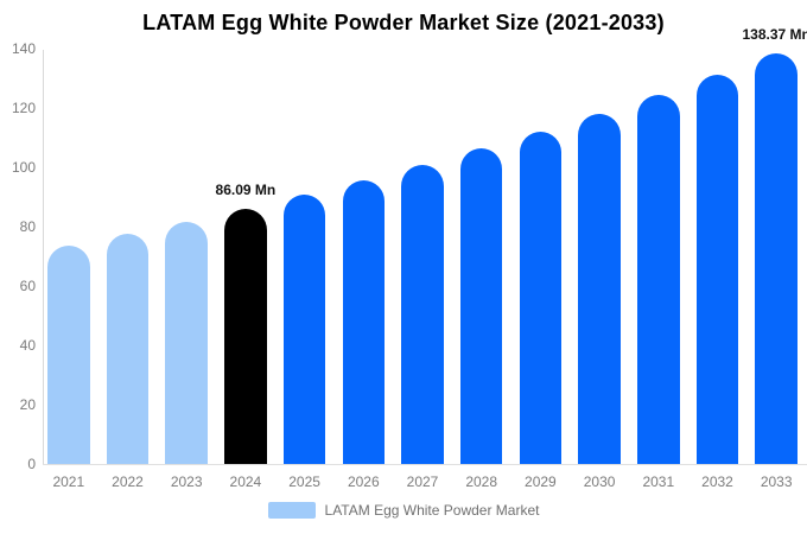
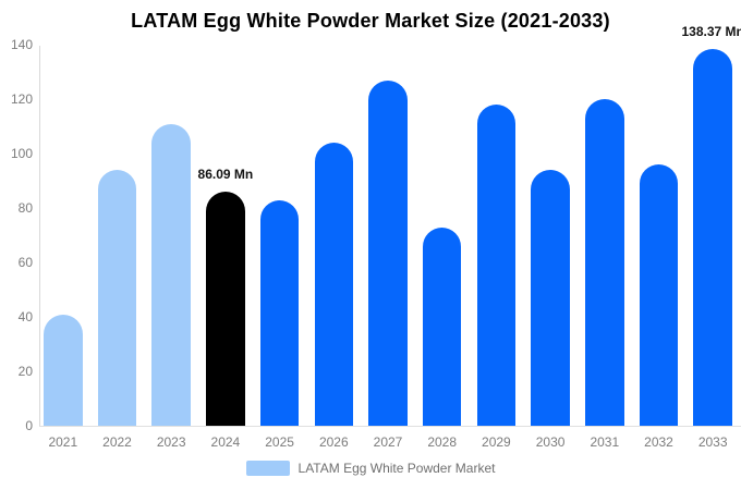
2021: 74 -> 41
2022: 78 -> 94
2023: 82 -> 111
2025: 91 -> 83
2026: 96 -> 104
2027: 101 -> 127
2028: 106 -> 73
2029: 112 -> 118
2030: 118 -> 94
2031: 124 -> 120
2032: 131 -> 96
